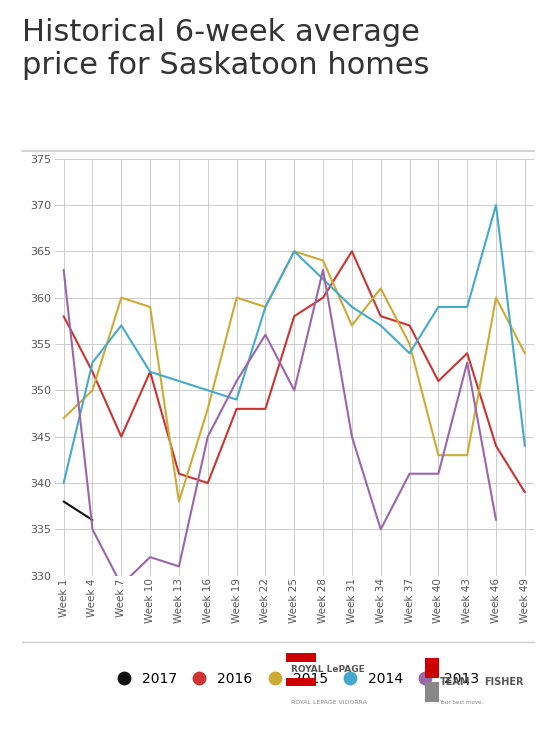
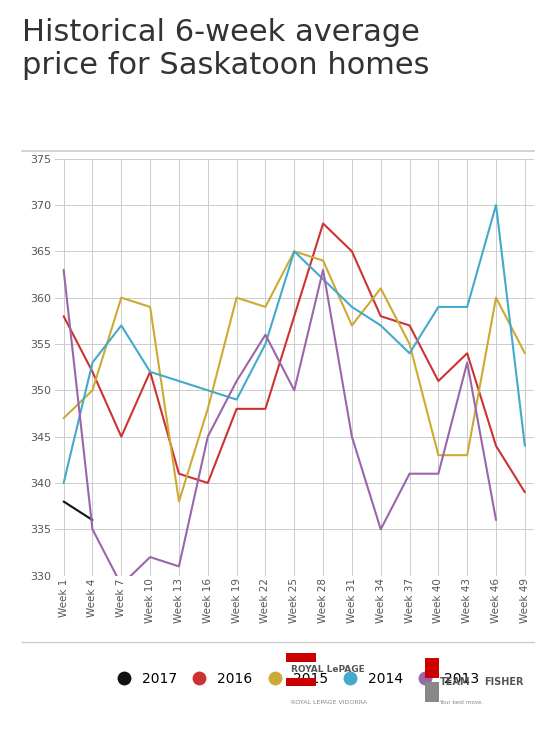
2014/Week 22: 359 -> 355
2016/Week 28: 360 -> 368
